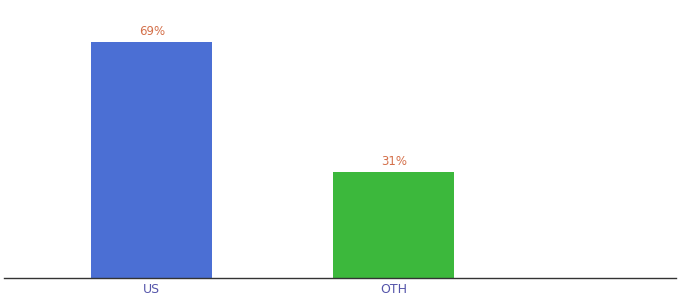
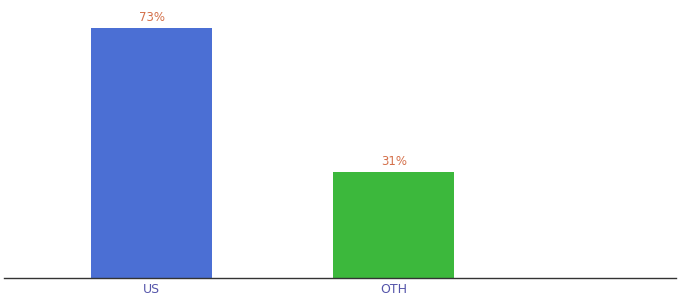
US: 69% -> 73%
